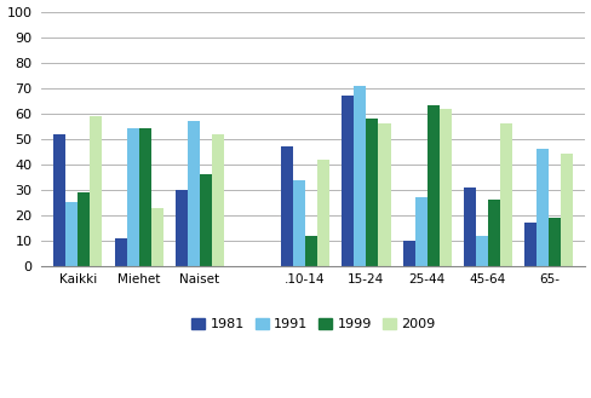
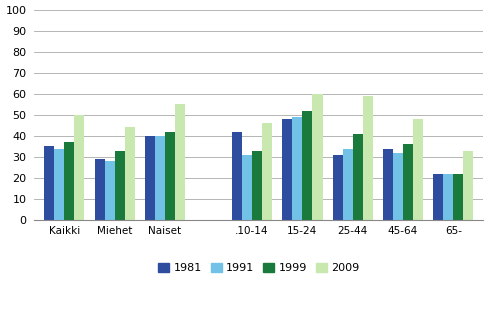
1981/Kaikki: 52 -> 35
1991/Kaikki: 25 -> 34
1999/Kaikki: 29 -> 37
2009/Kaikki: 59 -> 50
1981/Miehet: 11 -> 29
1991/Miehet: 54 -> 28
1999/Miehet: 54 -> 33
2009/Miehet: 23 -> 44
1981/Naiset: 30 -> 40
1991/Naiset: 57 -> 40
1999/Naiset: 36 -> 42
2009/Naiset: 52 -> 55
1981/.10-14: 47 -> 42
1991/.10-14: 34 -> 31
1999/.10-14: 12 -> 33
2009/.10-14: 42 -> 46
1981/15-24: 67 -> 48
1991/15-24: 71 -> 49
1999/15-24: 58 -> 52
2009/15-24: 56 -> 60
1981/25-44: 10 -> 31
1991/25-44: 27 -> 34
1999/25-44: 63 -> 41
2009/25-44: 62 -> 59
1981/45-64: 31 -> 34
1991/45-64: 12 -> 32
1999/45-64: 26 -> 36
2009/45-64: 56 -> 48
1981/65-: 17 -> 22
1991/65-: 46 -> 22
1999/65-: 19 -> 22
2009/65-: 44 -> 33
